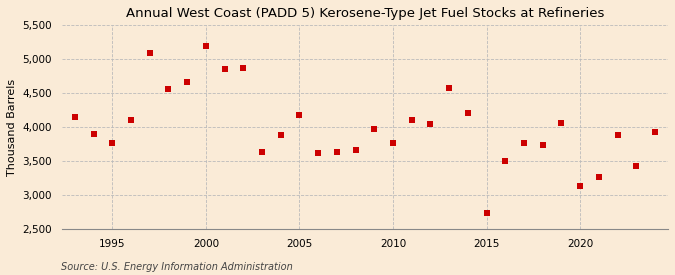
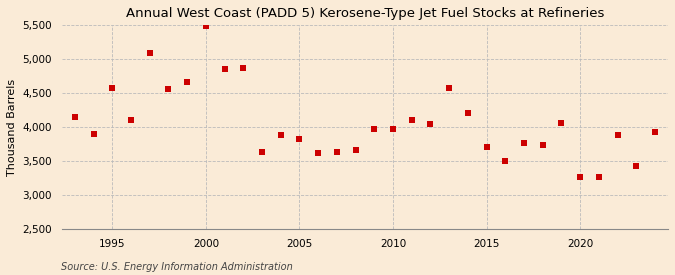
1995: 3,760 -> 4,570
2000: 5,200 -> 5,490
2005: 4,180 -> 3,820
2010: 3,760 -> 3,980
2015: 2,740 -> 3,710
2020: 3,140 -> 3,270
